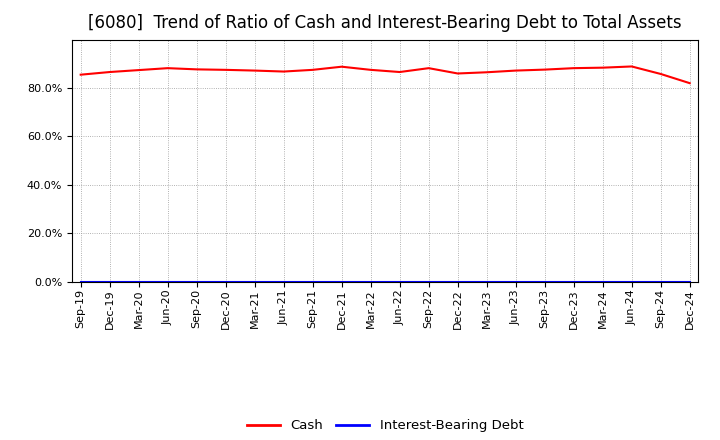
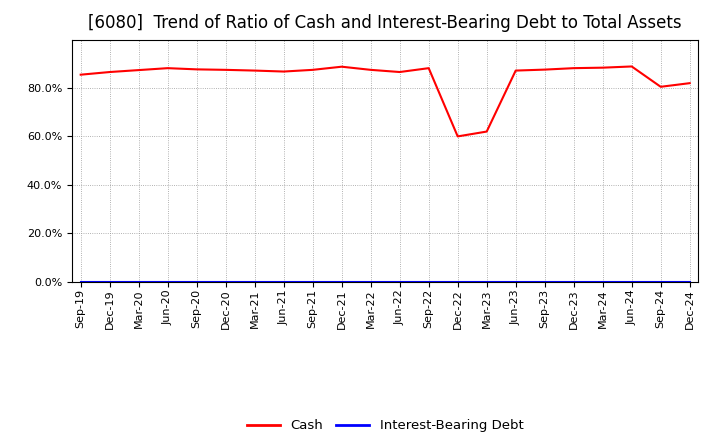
Cash/Dec-22: 86.0% -> 60.0%
Cash/Mar-23: 86.5% -> 62.0%
Cash/Sep-24: 85.8% -> 80.5%
